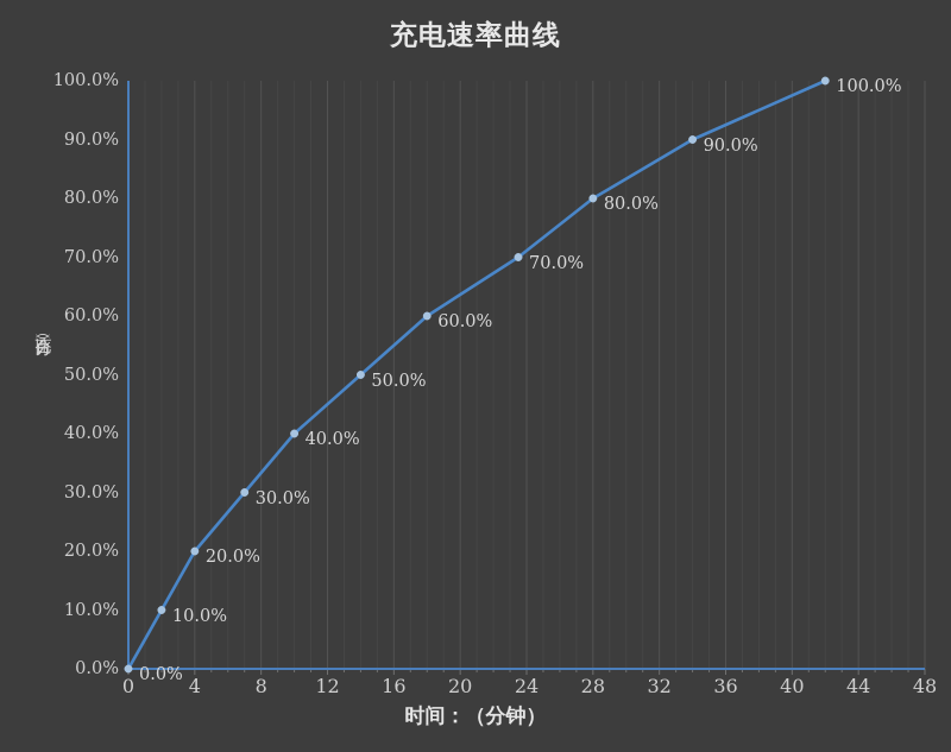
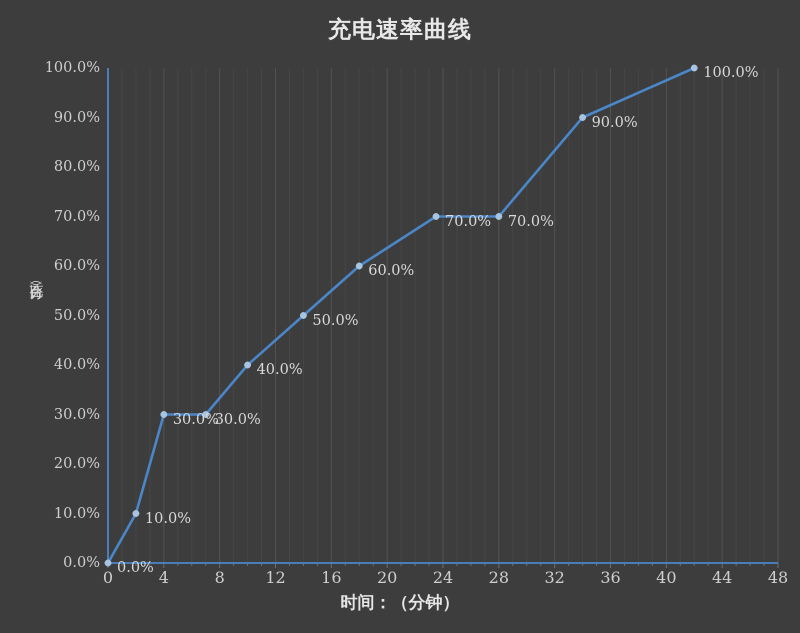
4: 20.0% -> 30.0%
28: 80.0% -> 70.0%
